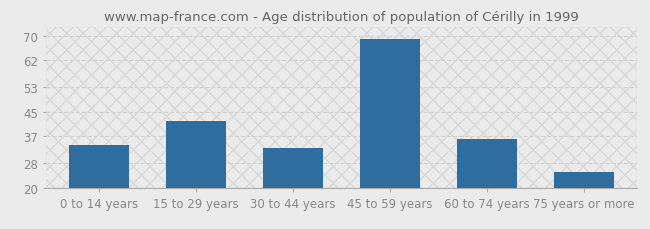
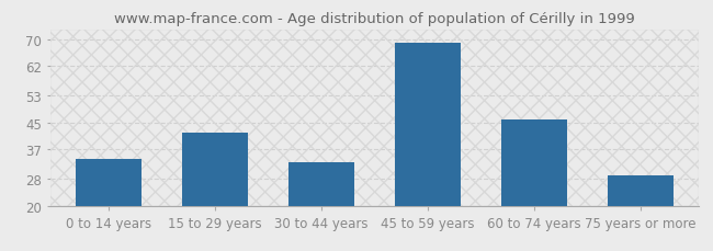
60 to 74 years: 36 -> 46
75 years or more: 25 -> 29
